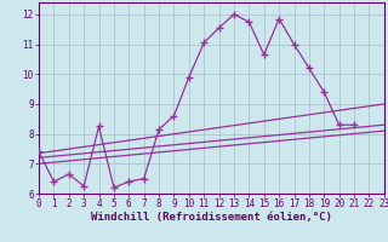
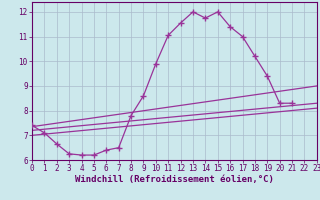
1: 6.40 -> 7.10
4: 8.25 -> 6.20
8: 8.15 -> 7.80
15: 10.65 -> 12.00
16: 11.85 -> 11.40
